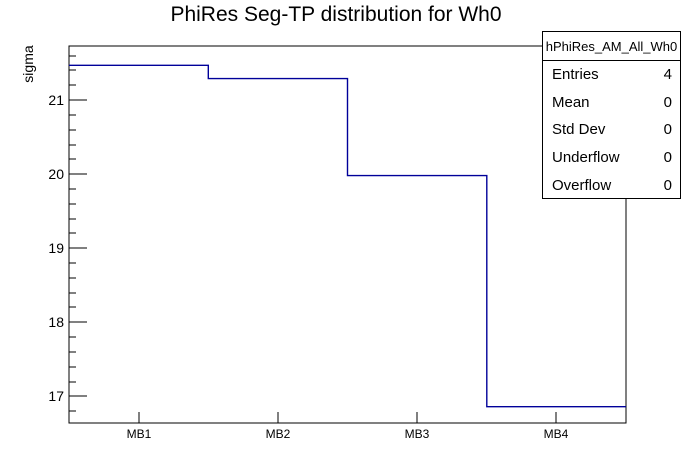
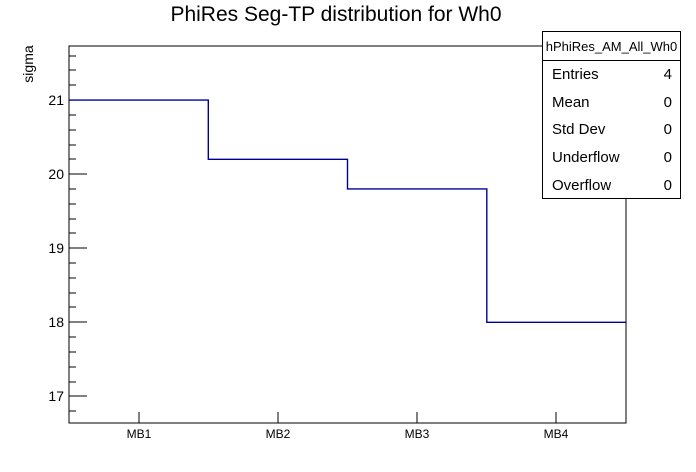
MB1: 21.5 -> 21.0
MB2: 21.3 -> 20.2
MB3: 20.0 -> 19.8
MB4: 16.9 -> 18.0
